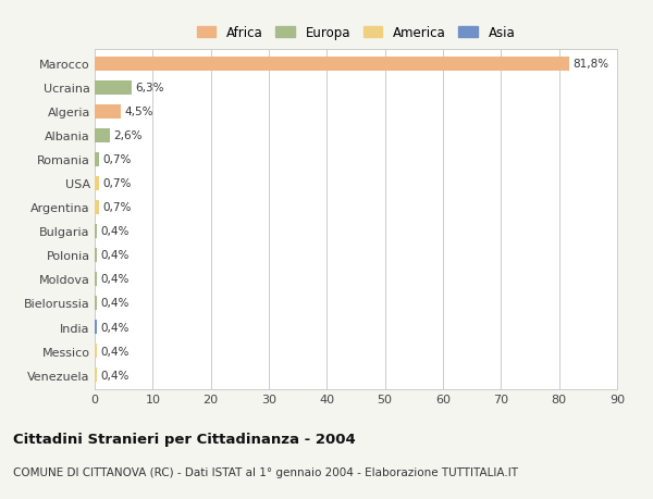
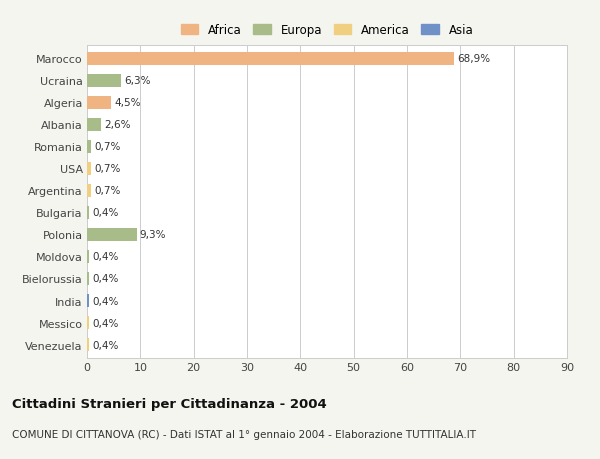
Marocco: 81,8% -> 68,9%
Polonia: 0,4% -> 9,3%
